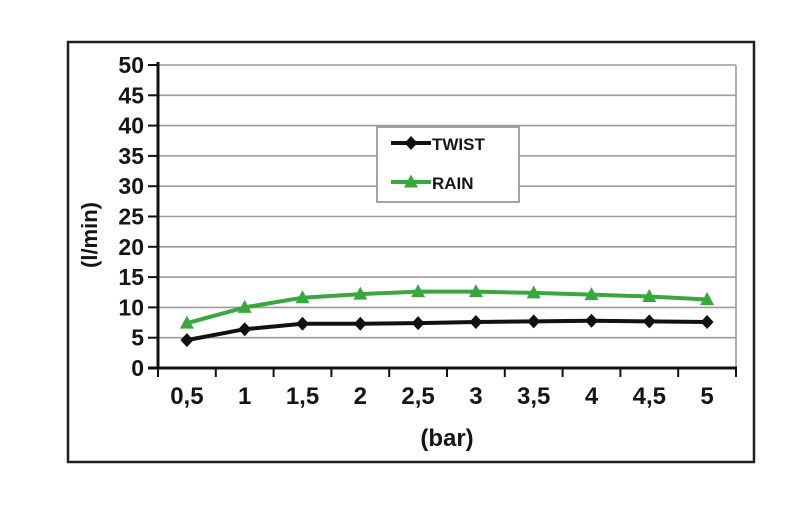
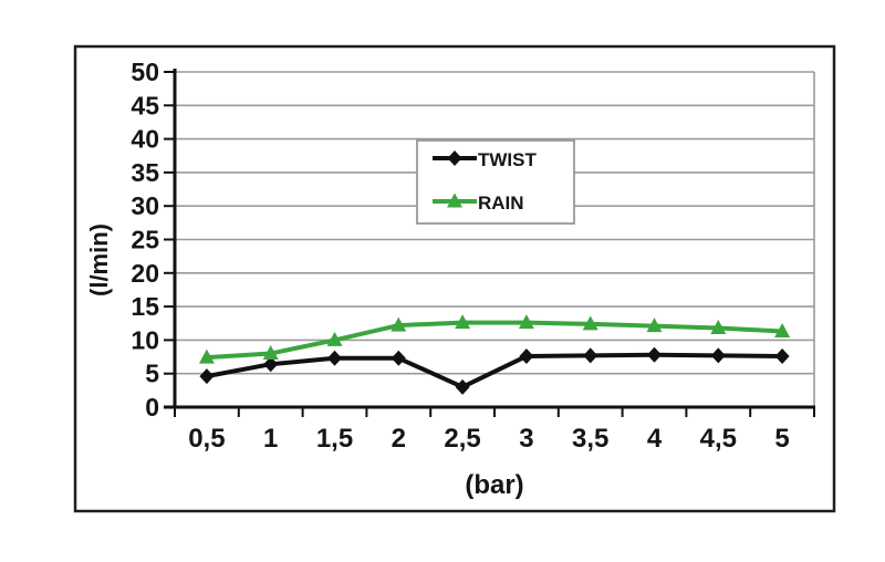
RAIN/1: 10 -> 8
RAIN/1,5: 12 -> 10
TWIST/2,5: 7 -> 3
